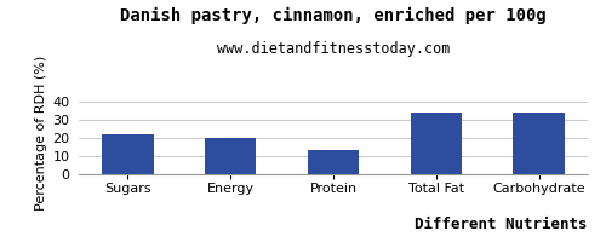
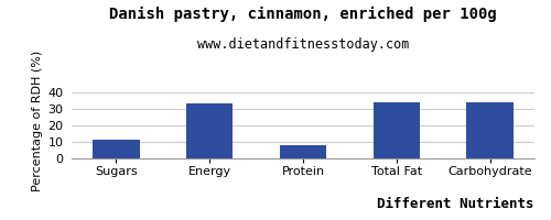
Sugars: 22 -> 11
Energy: 20 -> 33
Protein: 13 -> 8
